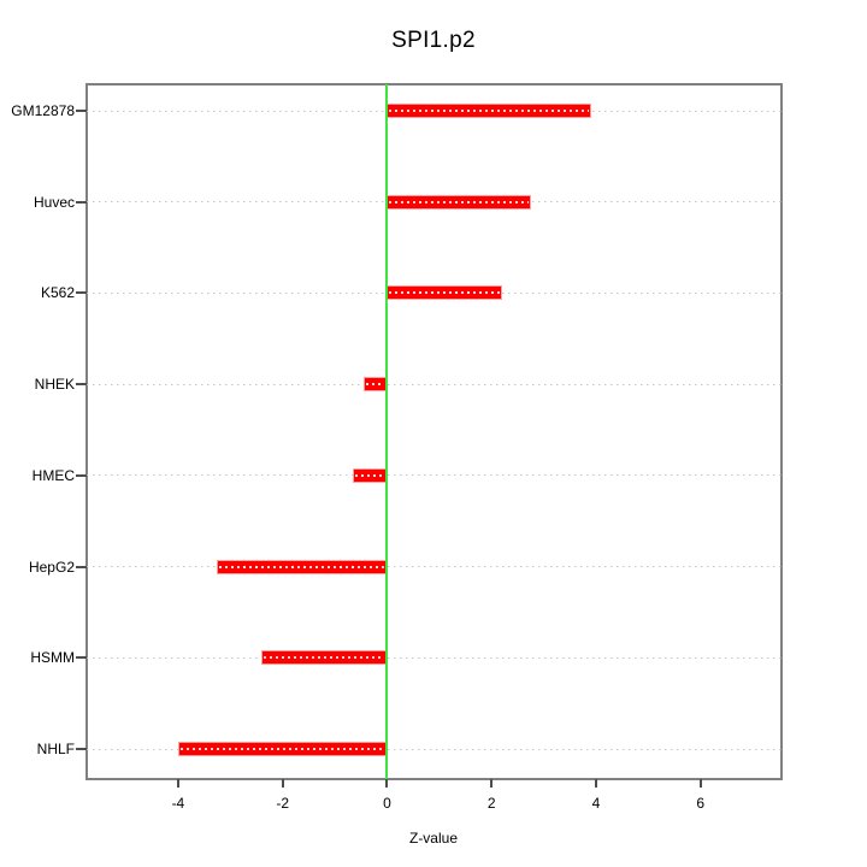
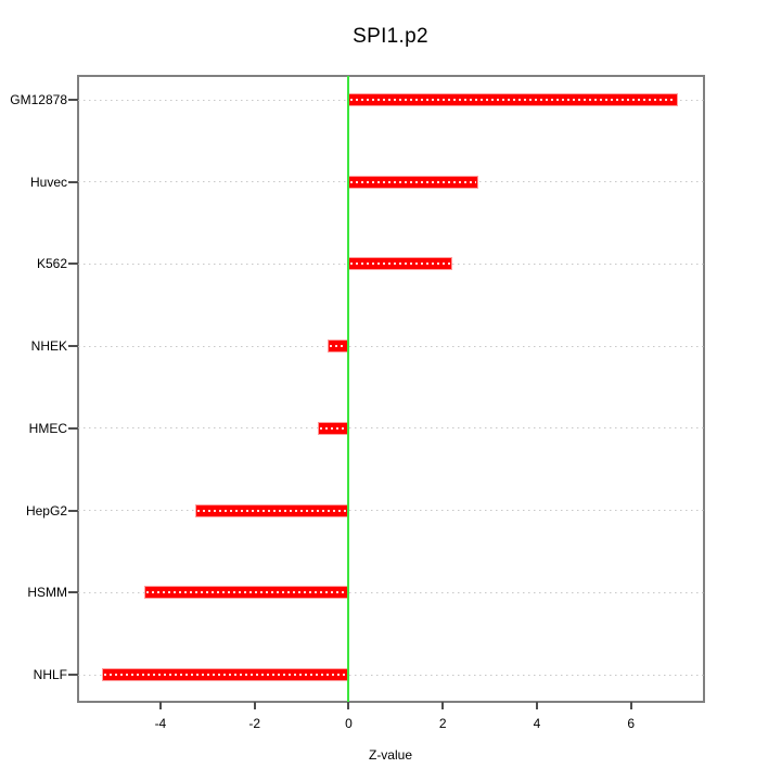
GM12878: 3.9 -> 7.0
HSMM: -2.4 -> -4.3
NHLF: -4.0 -> -5.2
